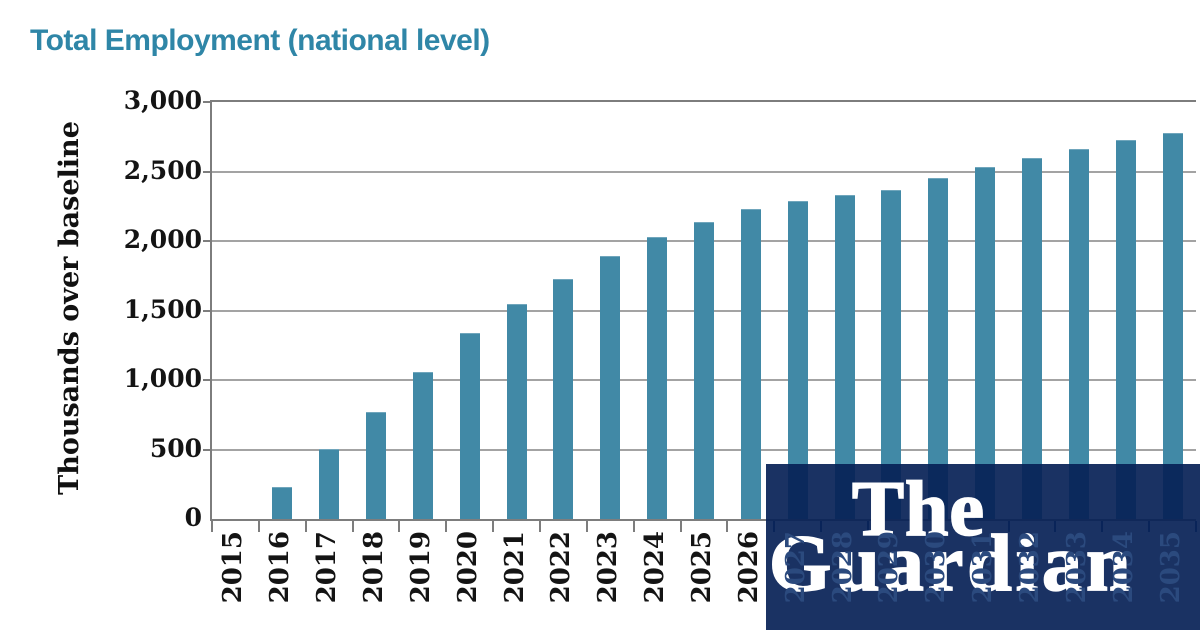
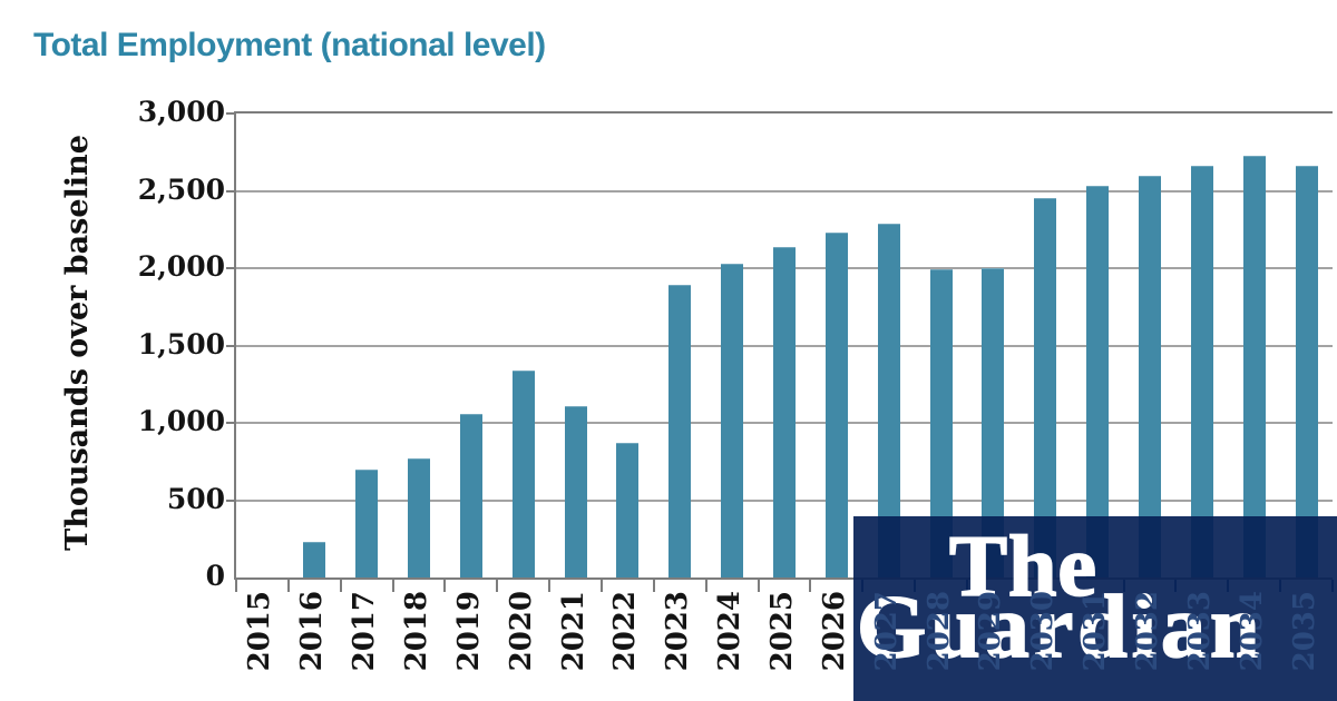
2017: 500 -> 700
2021: 1550 -> 1110
2022: 1730 -> 870
2028: 2330 -> 1990
2029: 2370 -> 2000
2035: 2780 -> 2660
